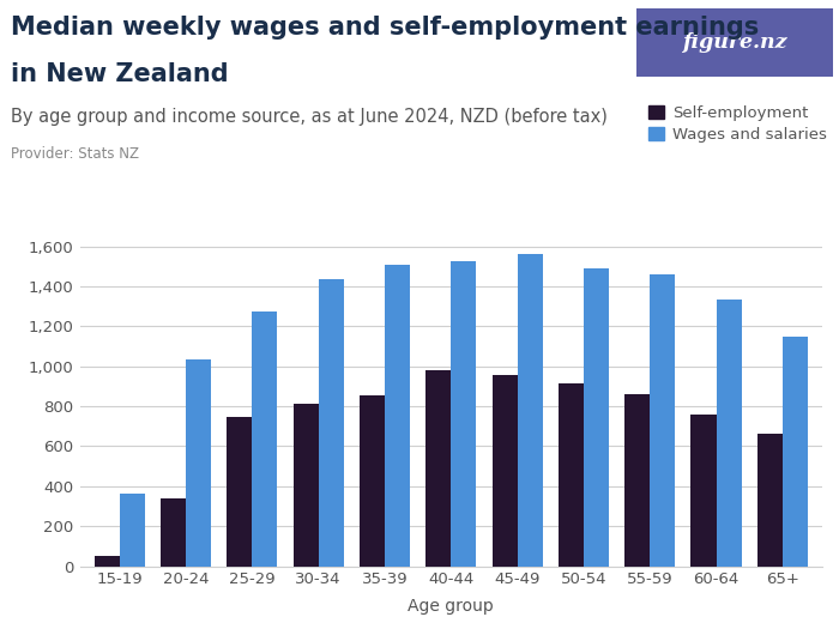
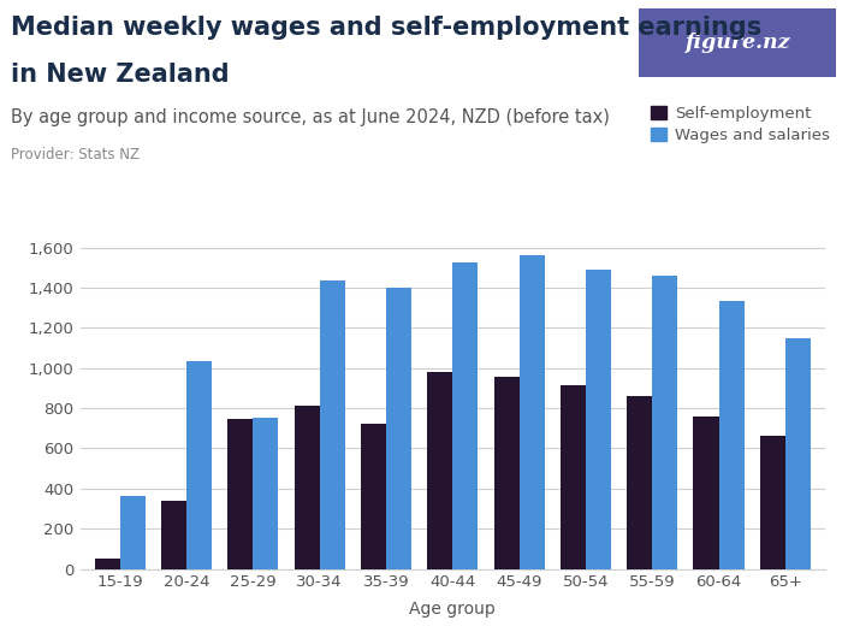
Wages and salaries/25-29: 1,280 -> 750
Self-employment/35-39: 860 -> 720
Wages and salaries/35-39: 1,510 -> 1,400
